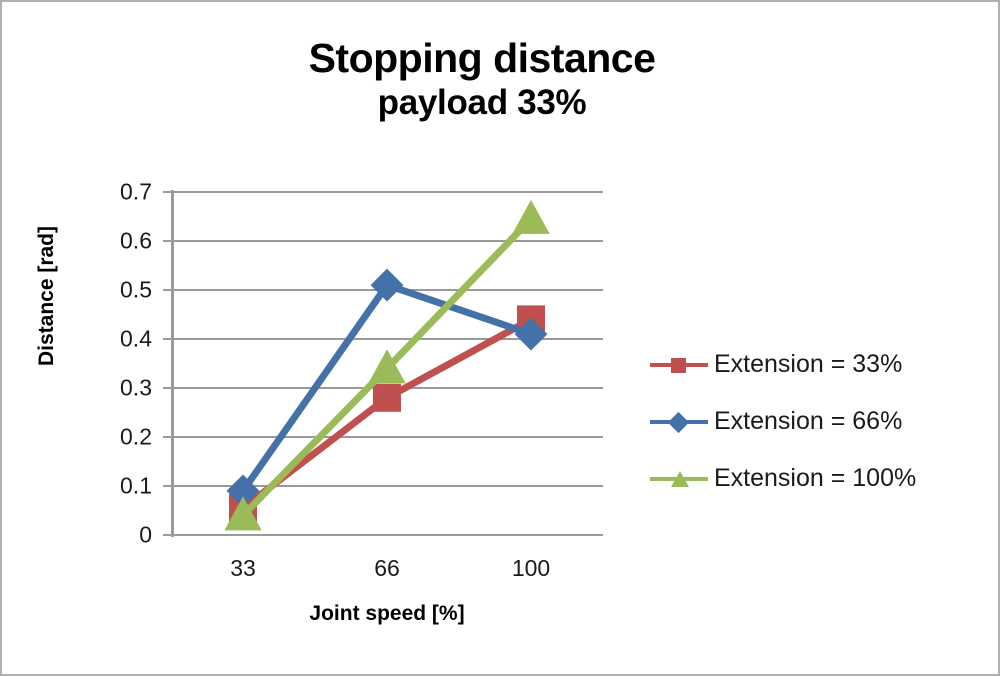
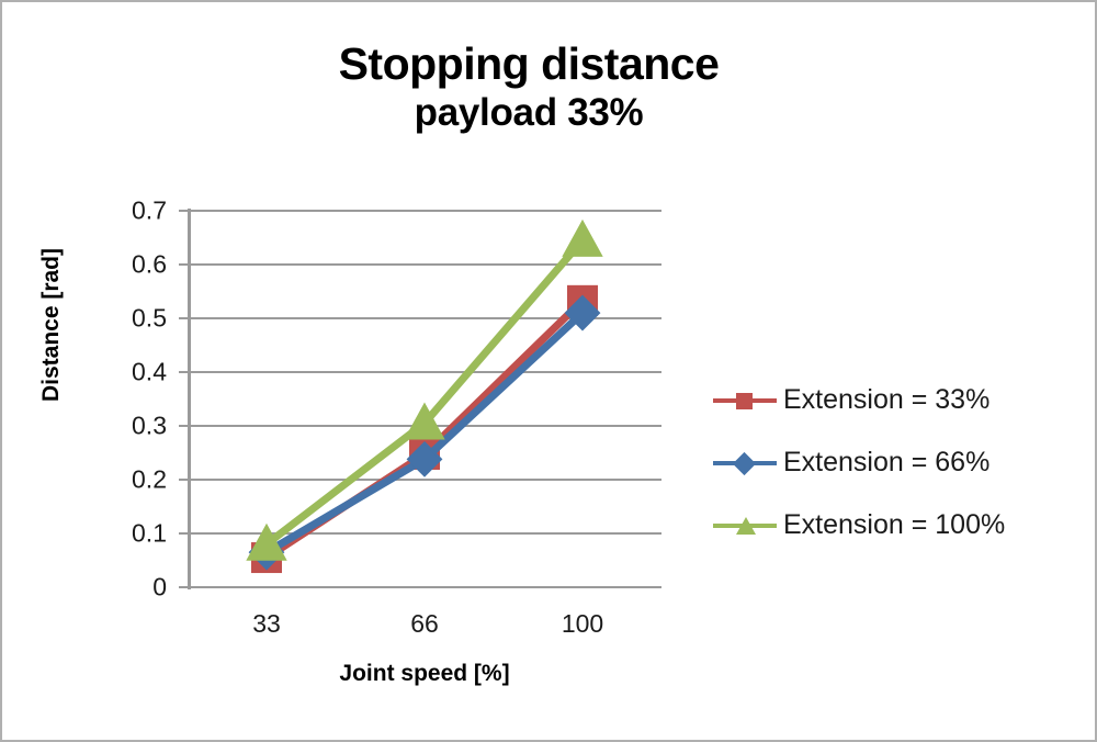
Extension = 66%/33: 0.09 -> 0.07
Extension = 100%/33: 0.04 -> 0.08
Extension = 33%/66: 0.28 -> 0.25
Extension = 66%/66: 0.51 -> 0.24
Extension = 100%/66: 0.34 -> 0.30
Extension = 33%/100: 0.44 -> 0.53
Extension = 66%/100: 0.41 -> 0.51
